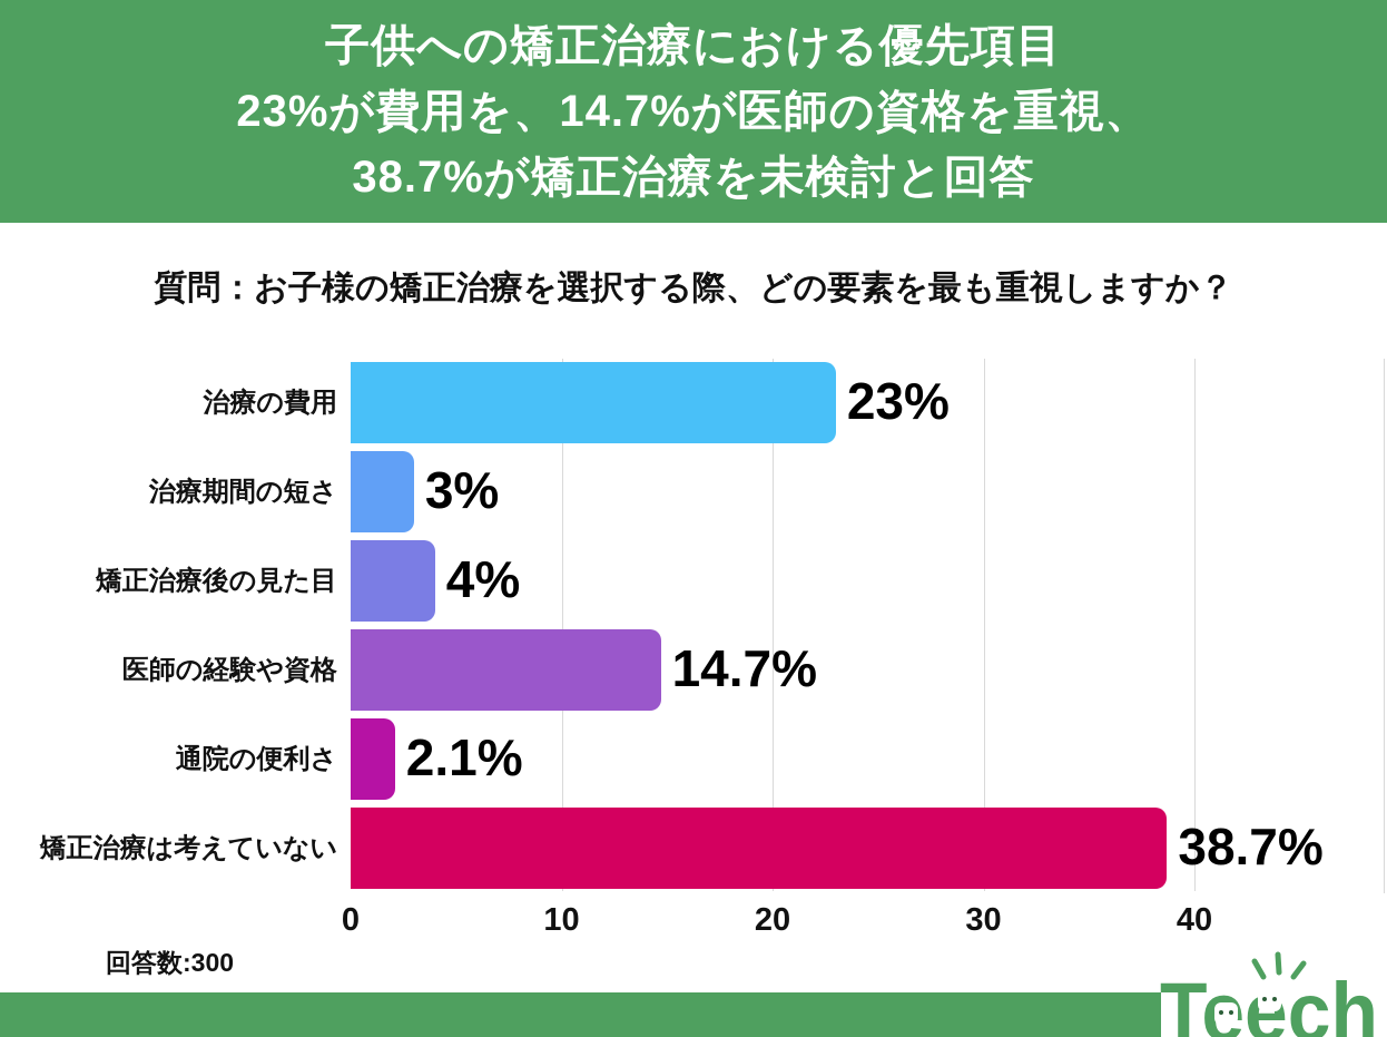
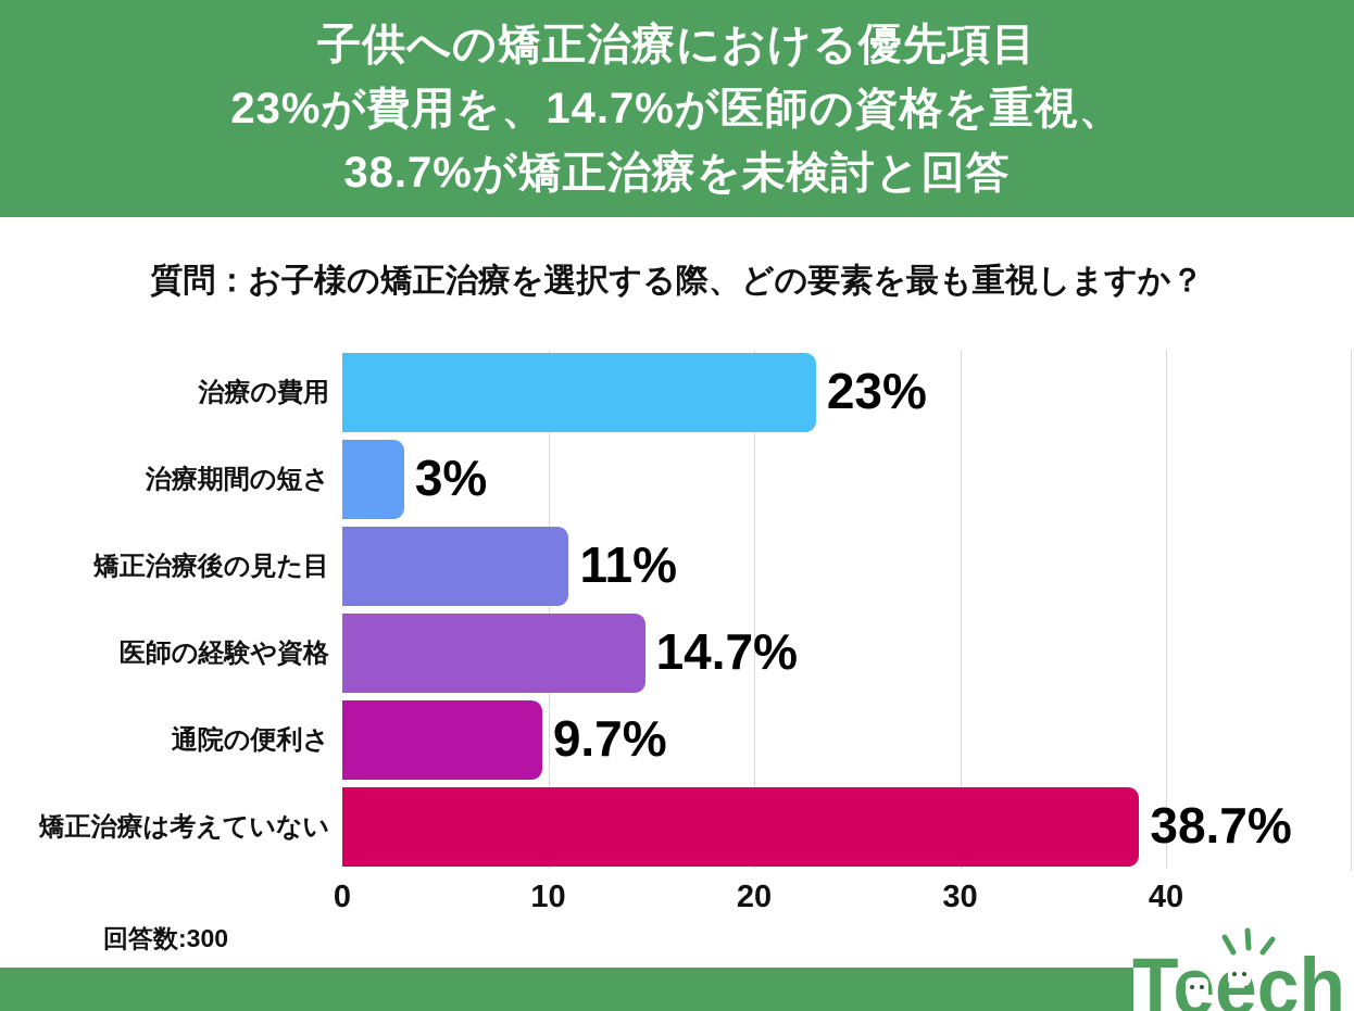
矯正治療後の見た目: 4% -> 11%
通院の便利さ: 2.1% -> 9.7%
